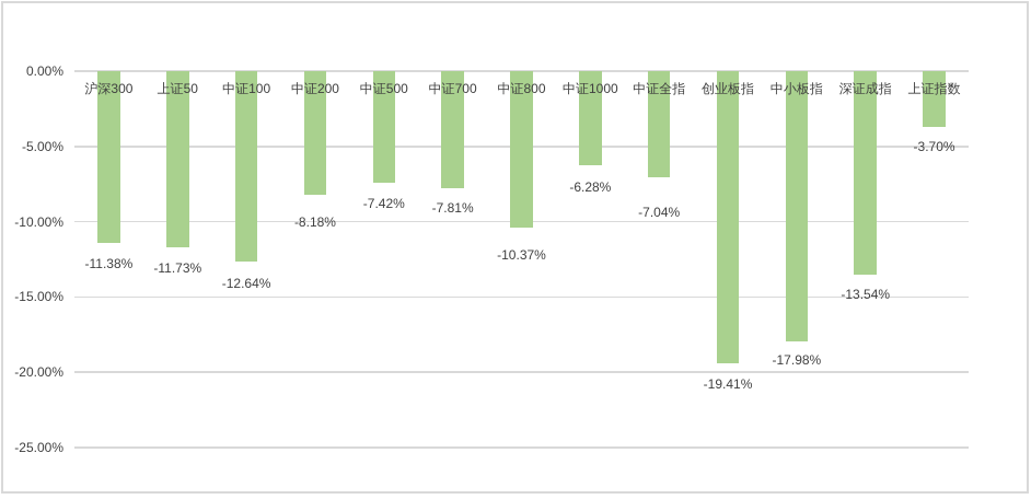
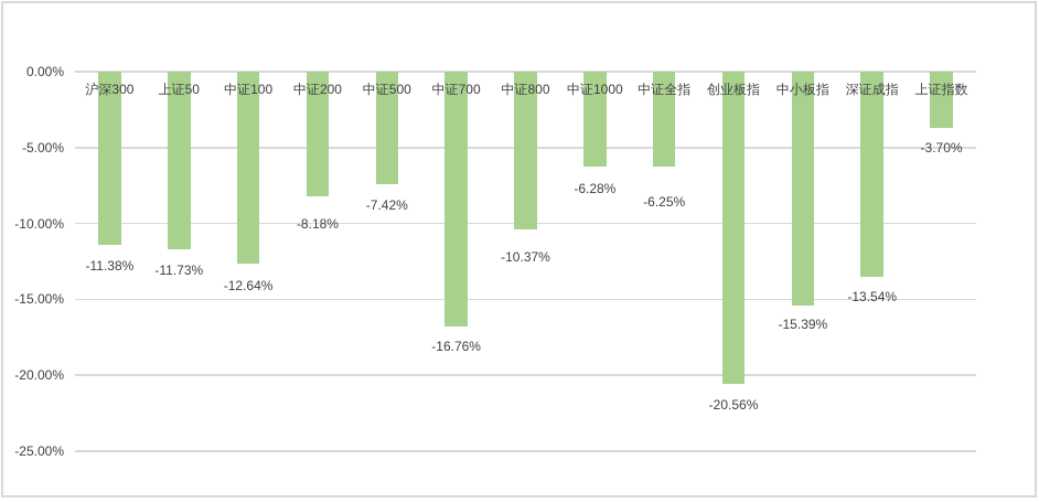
中证700: -7.81% -> -16.76%
中证全指: -7.04% -> -6.25%
创业板指: -19.41% -> -20.56%
中小板指: -17.98% -> -15.39%
